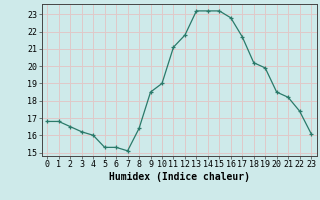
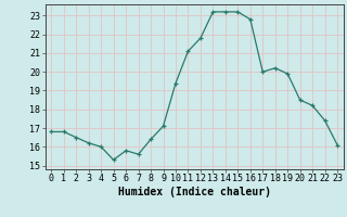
6: 15.3 -> 15.8
7: 15.1 -> 15.6
9: 18.5 -> 17.1
10: 19.0 -> 19.4
17: 21.7 -> 20.0
